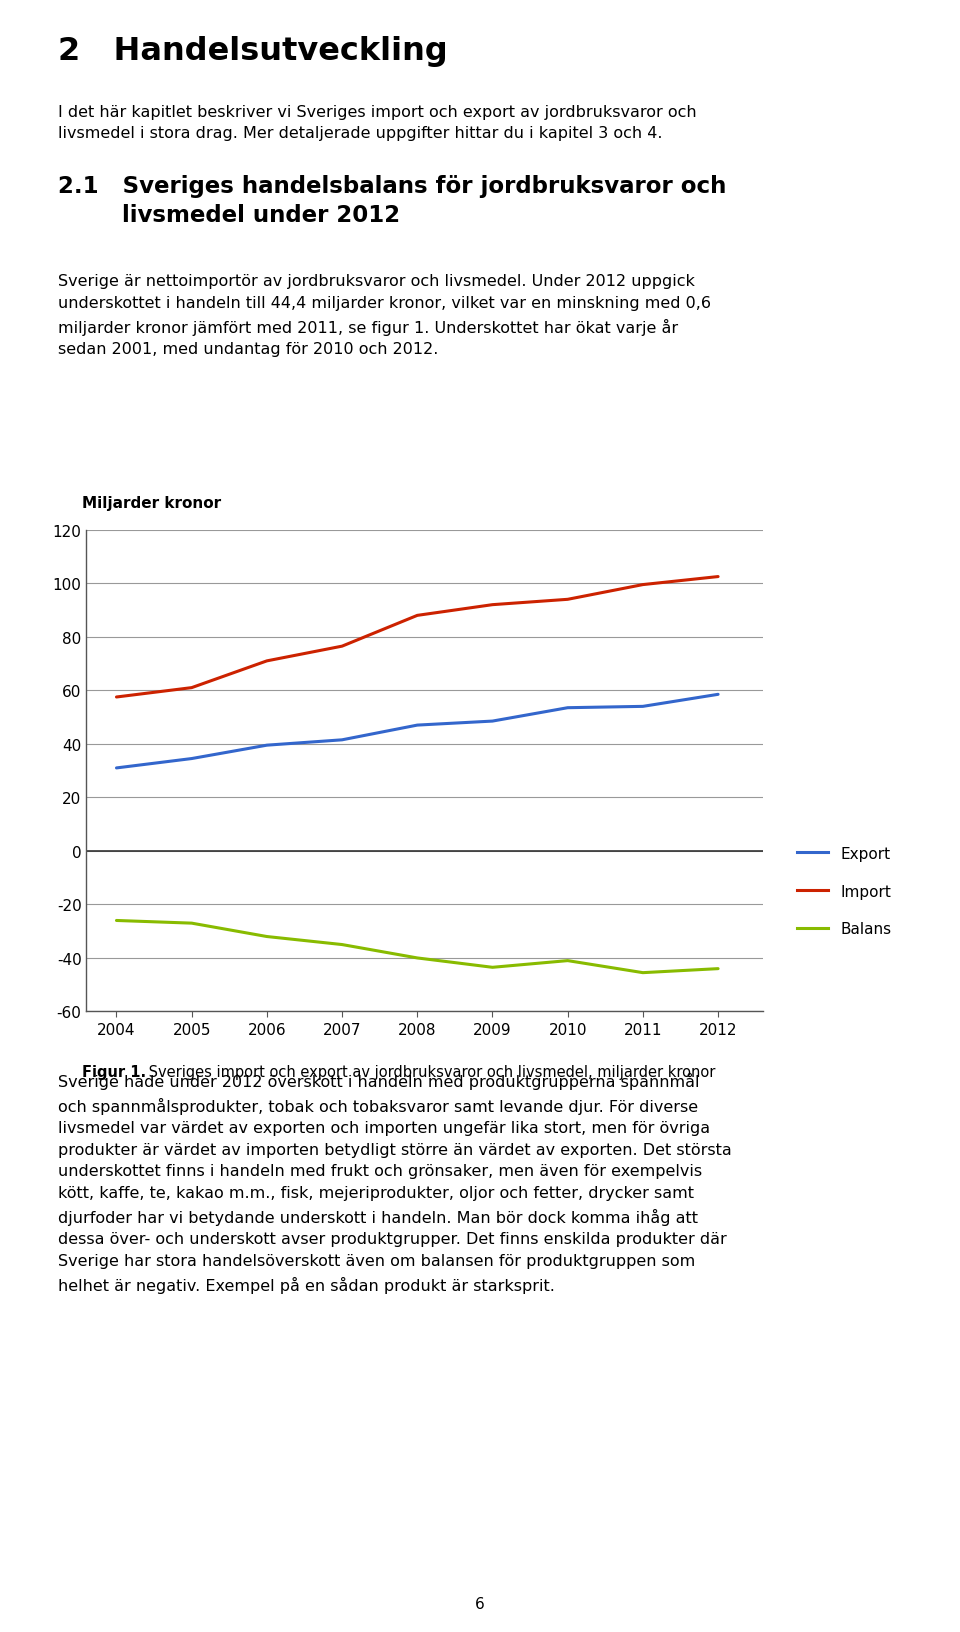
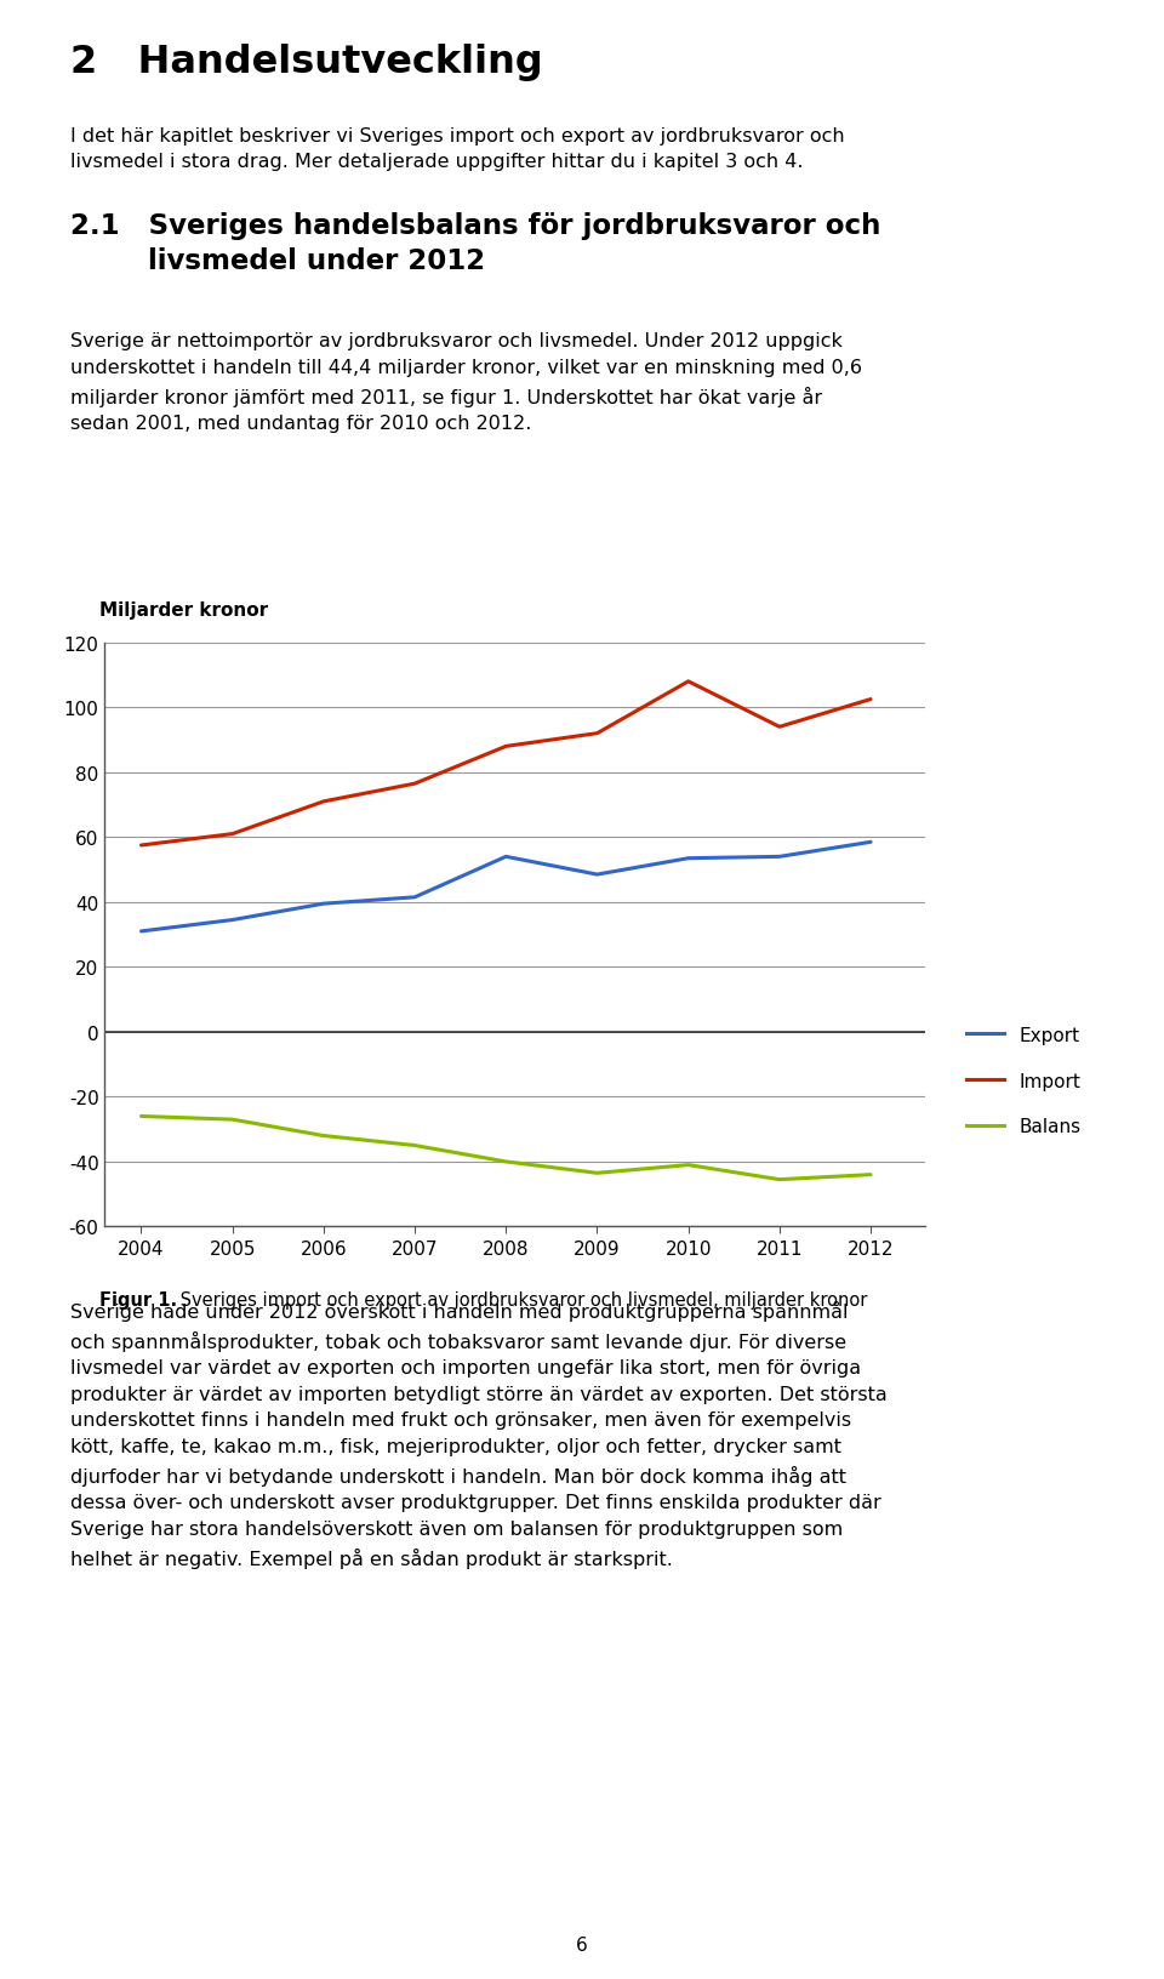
Export/2008: 47.0 -> 54.0
Import/2010: 94.0 -> 108.0
Import/2011: 99.5 -> 94.0
